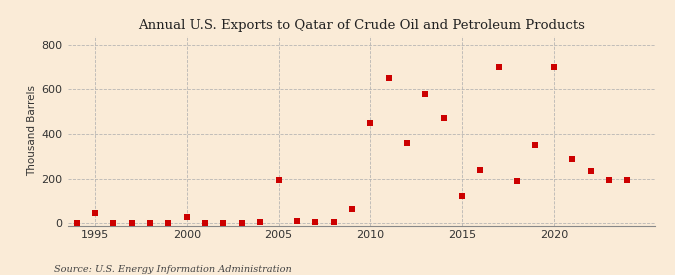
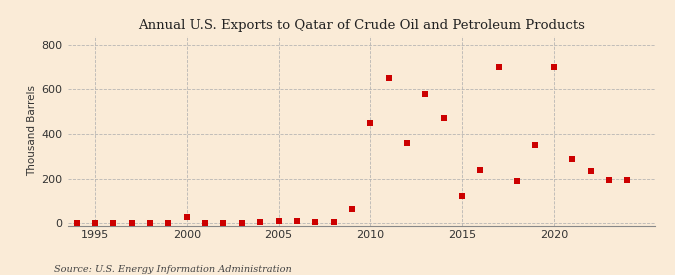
1995: 45 -> 2
2005: 195 -> 8
